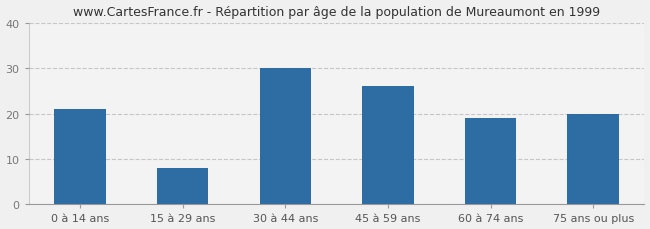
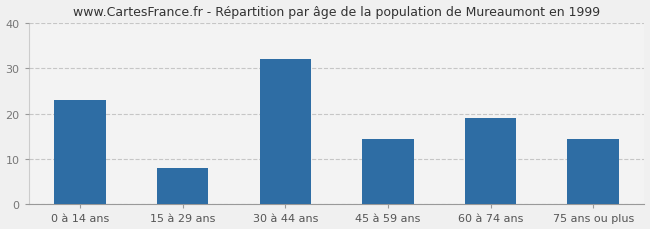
0 à 14 ans: 21.0 -> 23.0
30 à 44 ans: 30.0 -> 32.0
45 à 59 ans: 26.0 -> 14.5
75 ans ou plus: 20.0 -> 14.5
